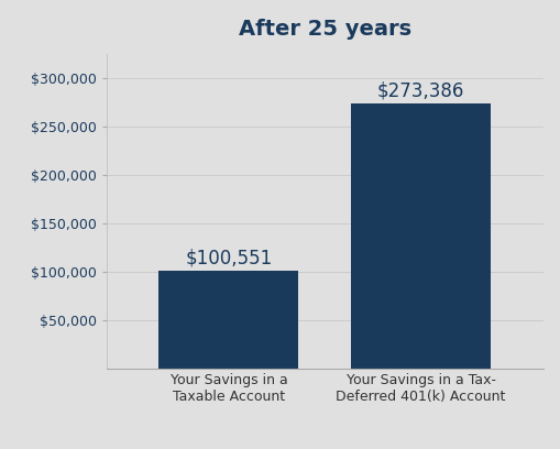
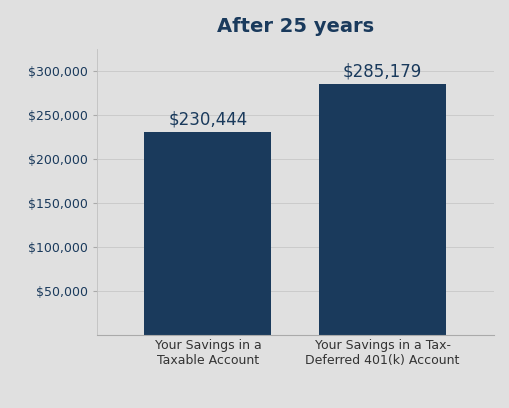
Your Savings in a Taxable Account: $100,551 -> $230,444
Your Savings in a Tax- Deferred 401(k) Account: $273,386 -> $285,179
